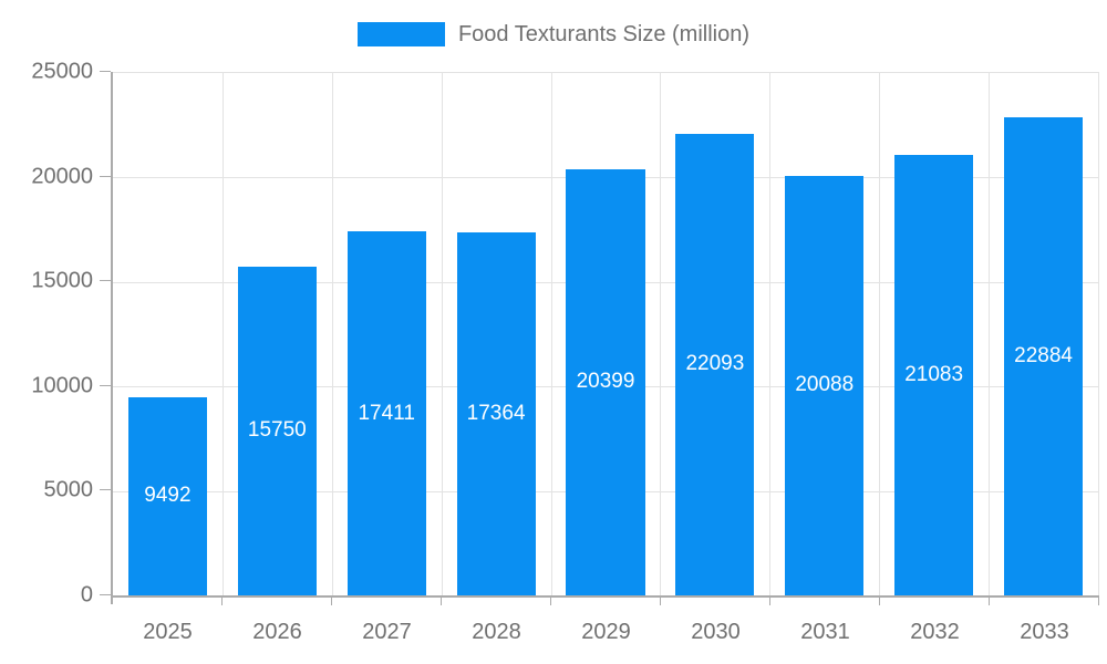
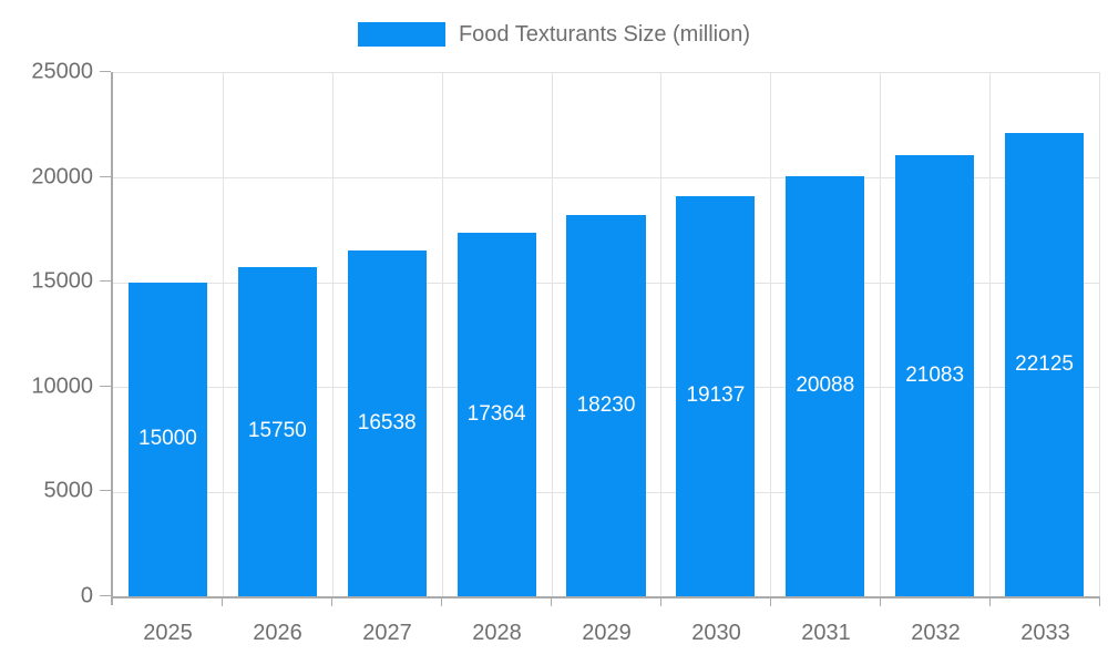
2025: 9492 -> 15000
2027: 17411 -> 16538
2029: 20399 -> 18230
2030: 22093 -> 19137
2033: 22884 -> 22125
